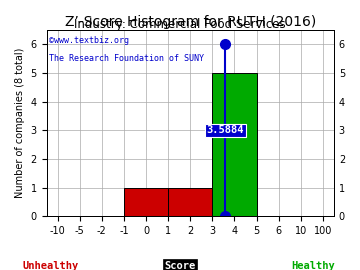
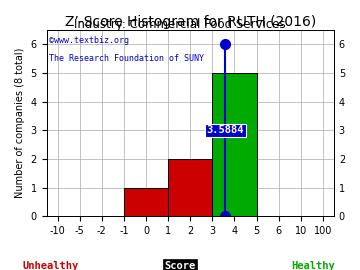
2: 1 -> 2
